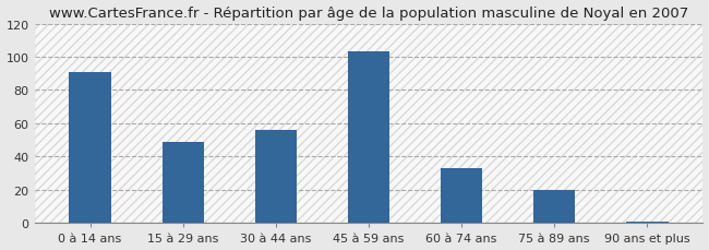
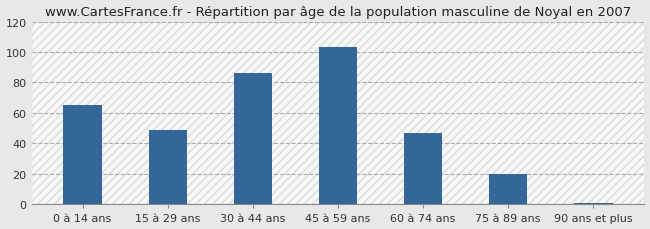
0 à 14 ans: 91 -> 65
30 à 44 ans: 56 -> 86
60 à 74 ans: 33 -> 47
